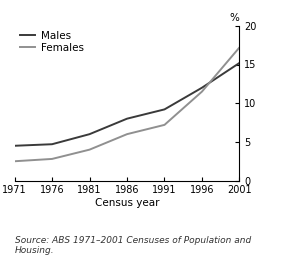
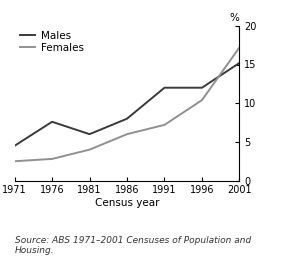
Males/1976: 4.7 -> 7.6
Males/1991: 9.2 -> 12.0
Females/1996: 11.5 -> 10.4
